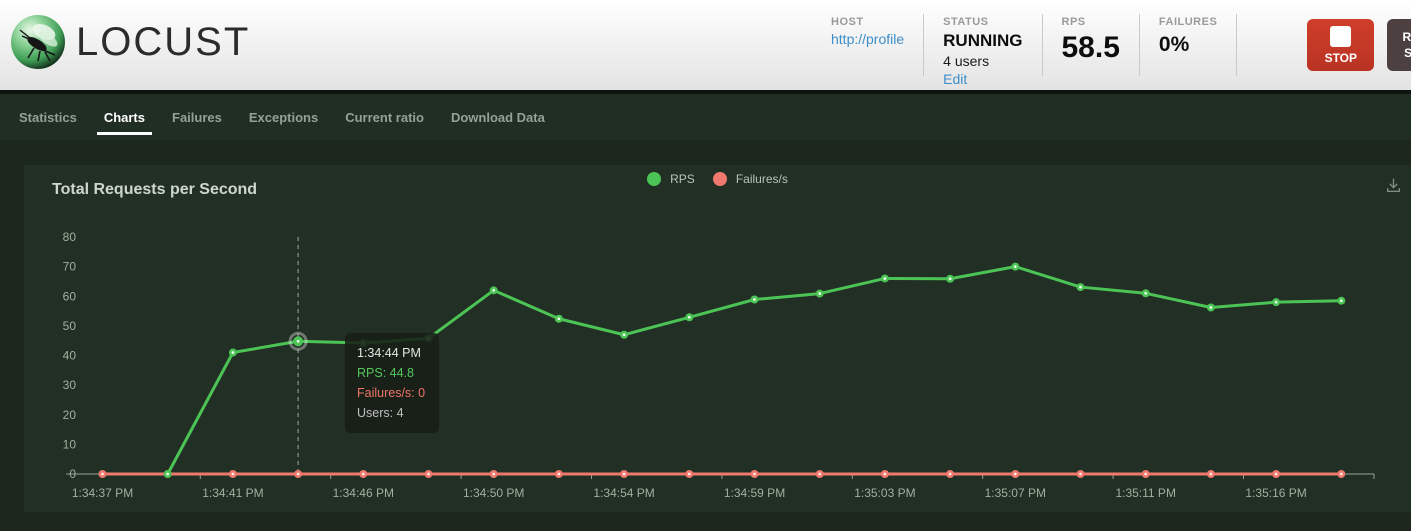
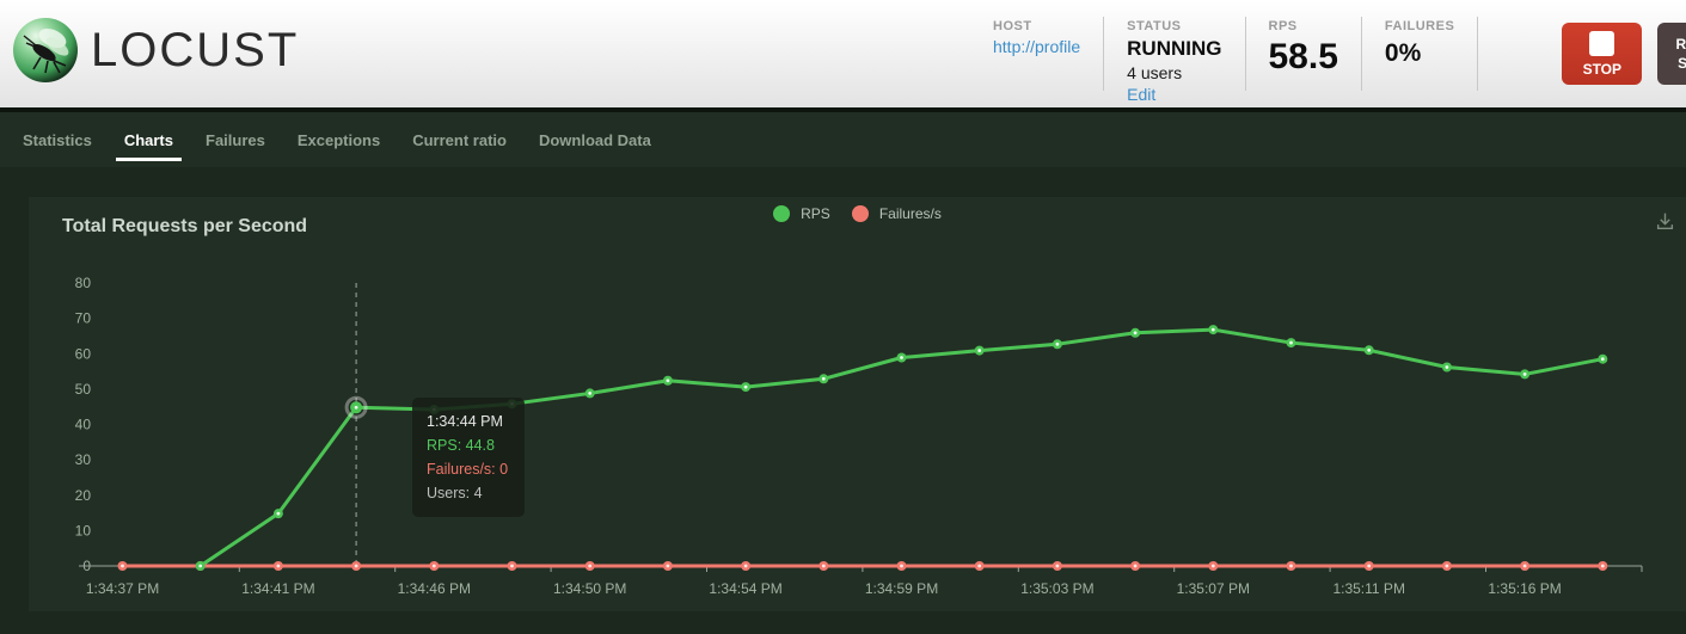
RPS/1:34:41 PM: 41 -> 15
RPS/1:34:50 PM: 62 -> 49
RPS/1:34:54 PM: 47 -> 51
RPS/1:35:03 PM: 66 -> 63
RPS/1:35:07 PM: 70 -> 67
RPS/1:35:16 PM: 58 -> 54
